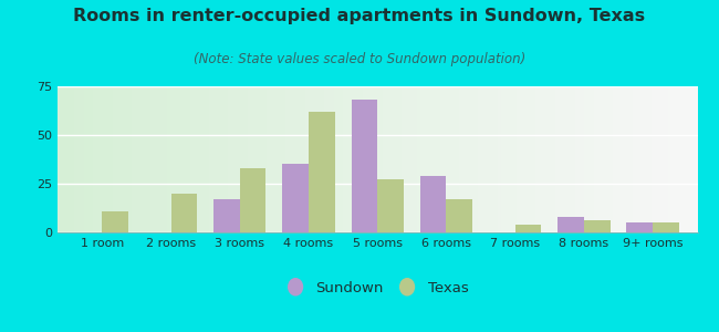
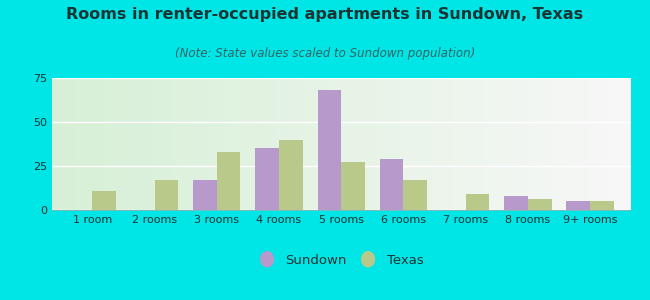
Texas/2 rooms: 20 -> 17
Texas/4 rooms: 62 -> 40
Texas/7 rooms: 4 -> 9
